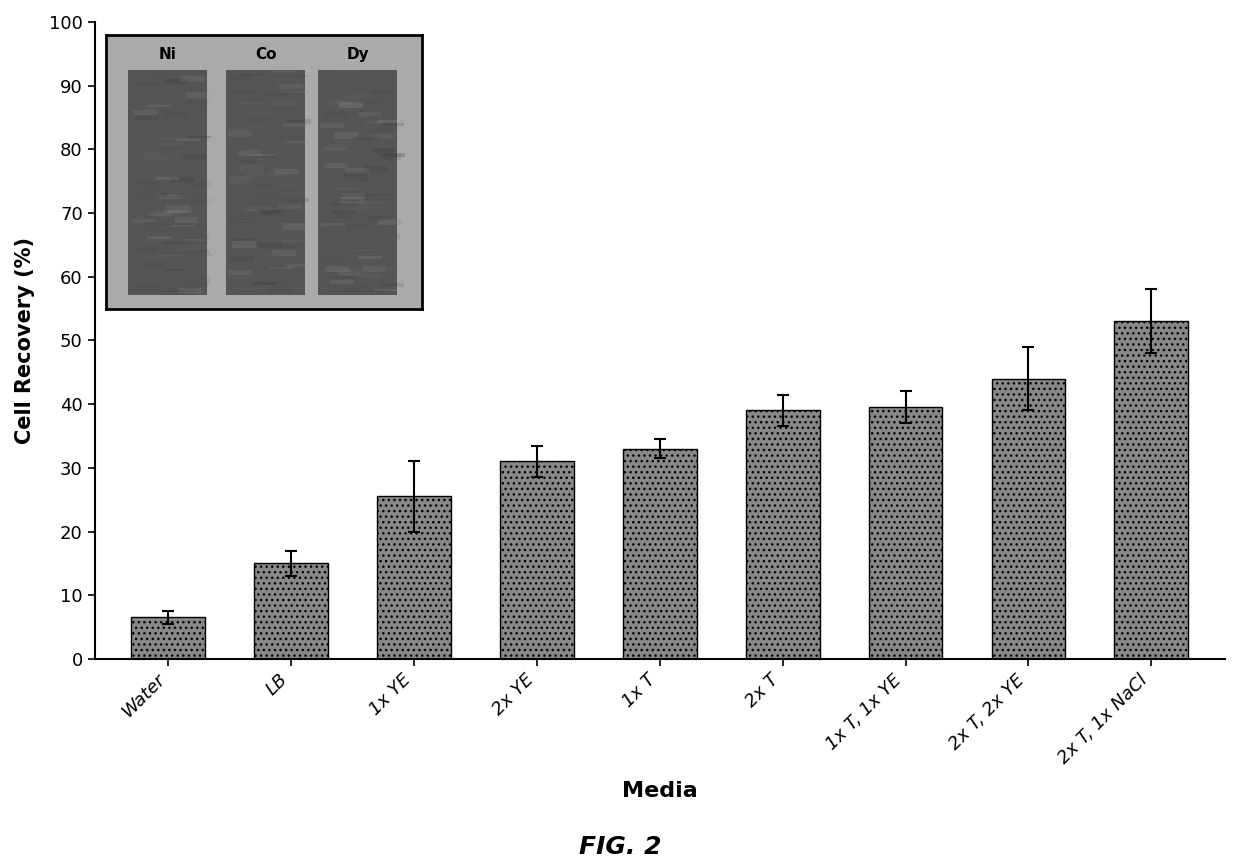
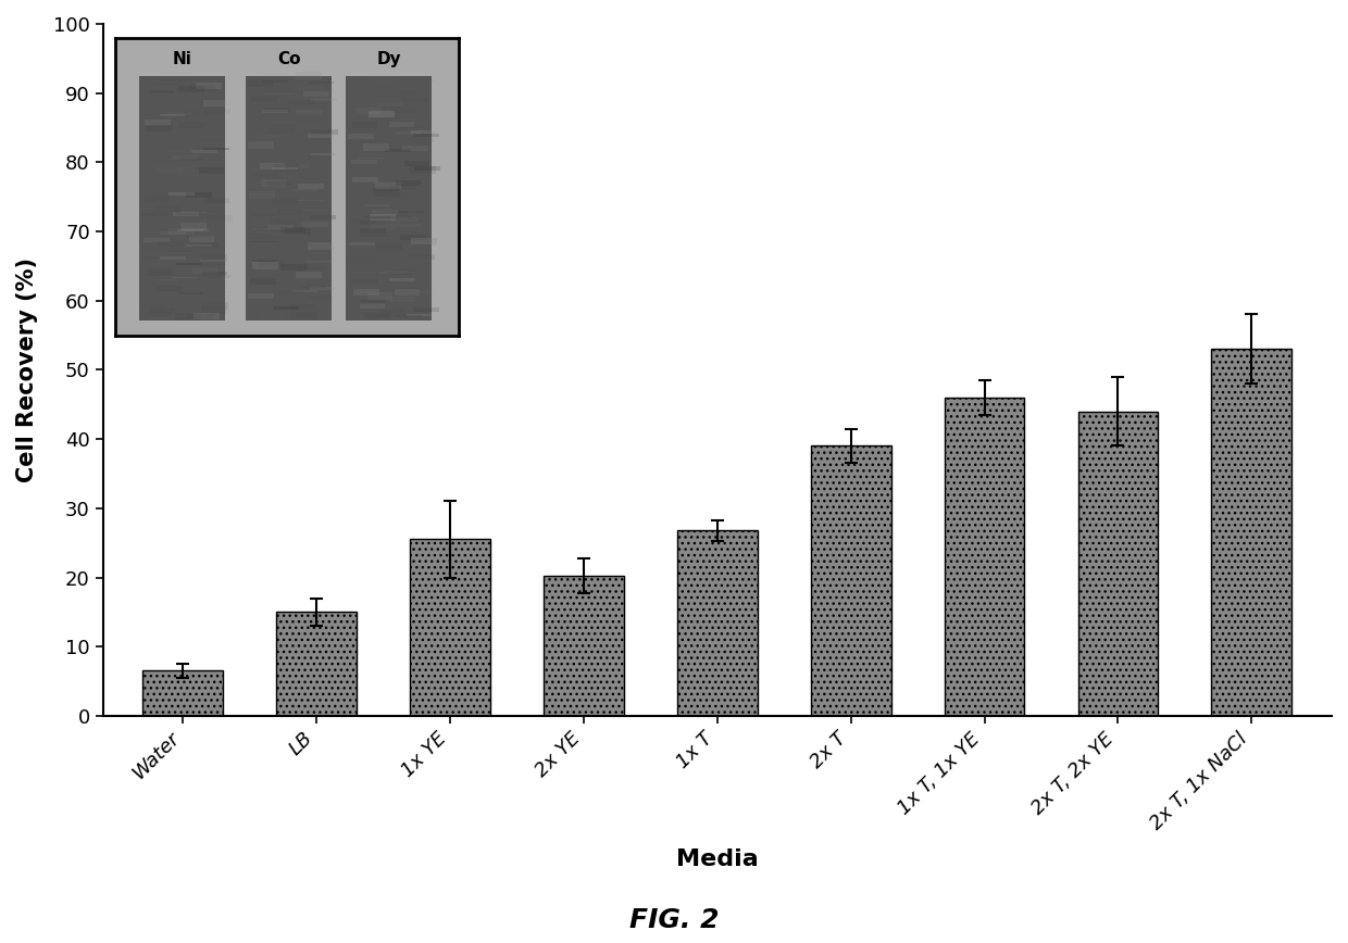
2x YE: 31.0 -> 20.2
1x T: 33.0 -> 26.8
1x T, 1x YE: 39.5 -> 46.0
